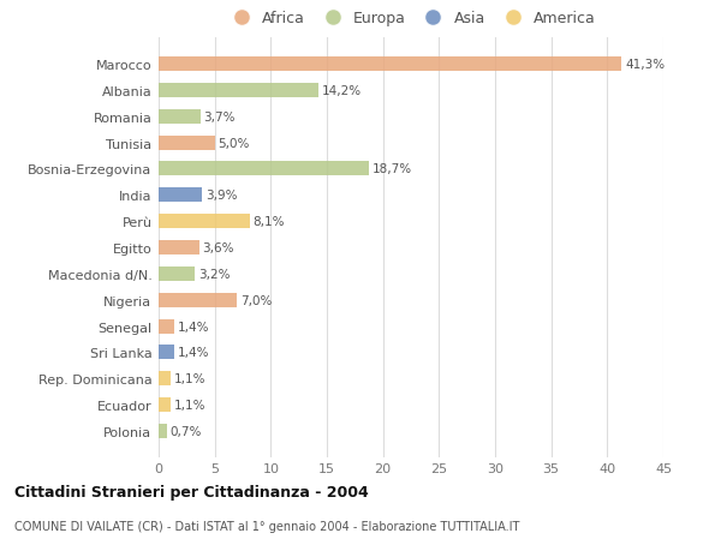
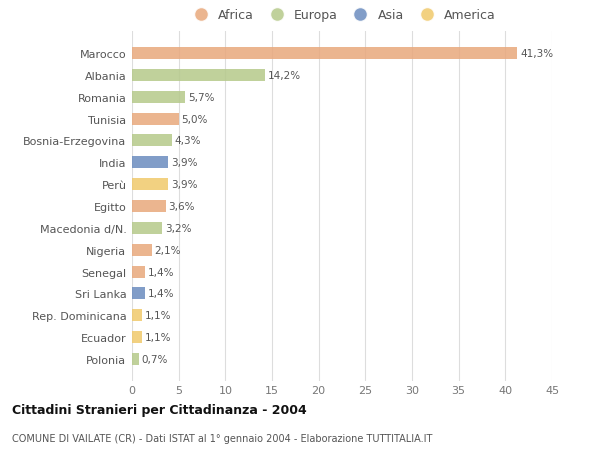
Romania: 3,7% -> 5,7%
Bosnia-Erzegovina: 18,7% -> 4,3%
Perù: 8,1% -> 3,9%
Nigeria: 7,0% -> 2,1%
